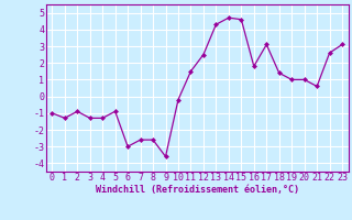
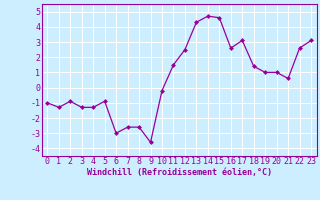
16: 1.8 -> 2.6
